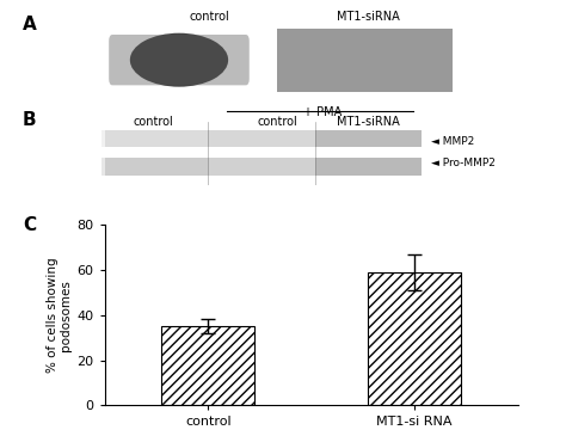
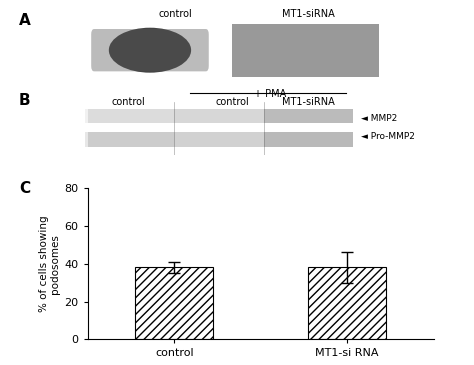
control: 35 -> 38
MT1-si RNA: 59 -> 38
